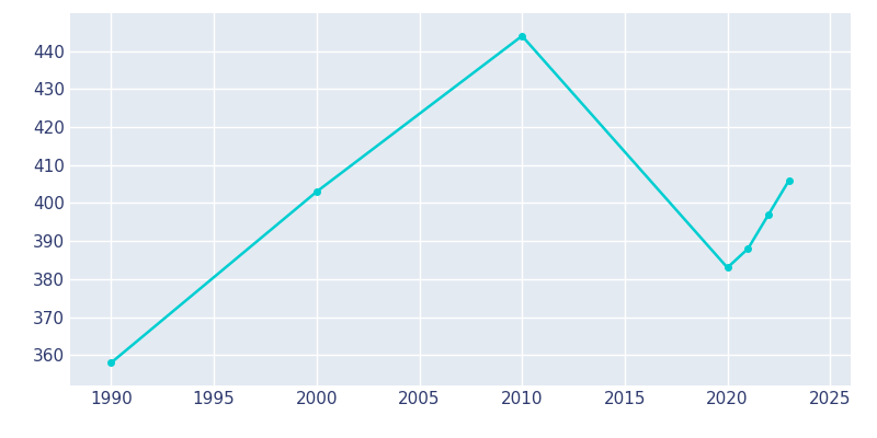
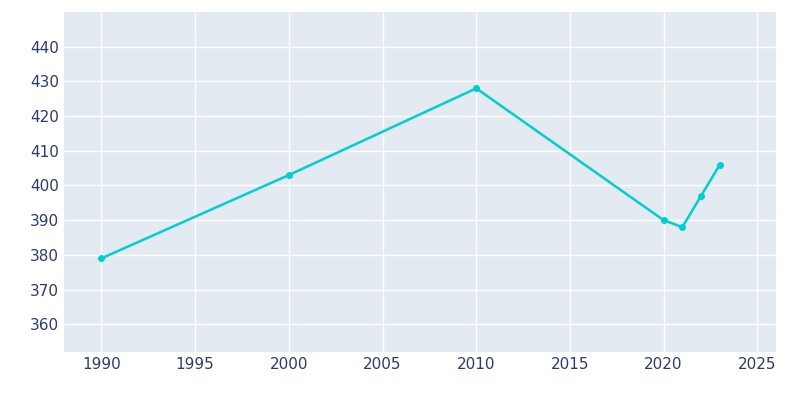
1990: 358 -> 379
2010: 444 -> 428
2020: 383 -> 390
